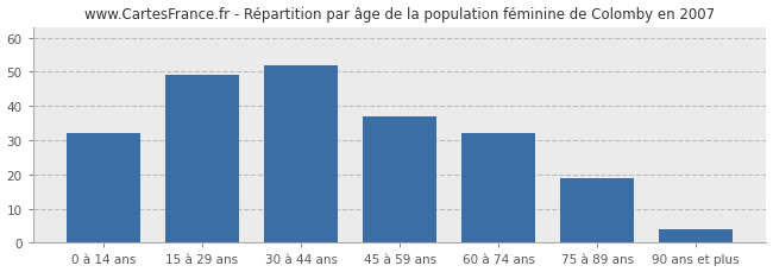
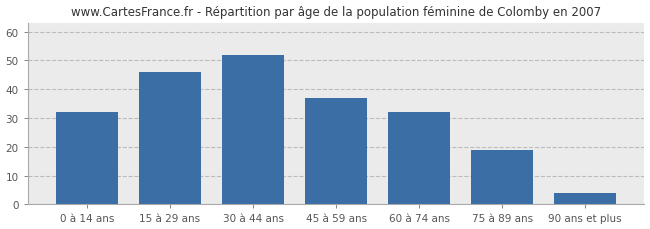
15 à 29 ans: 49 -> 46
